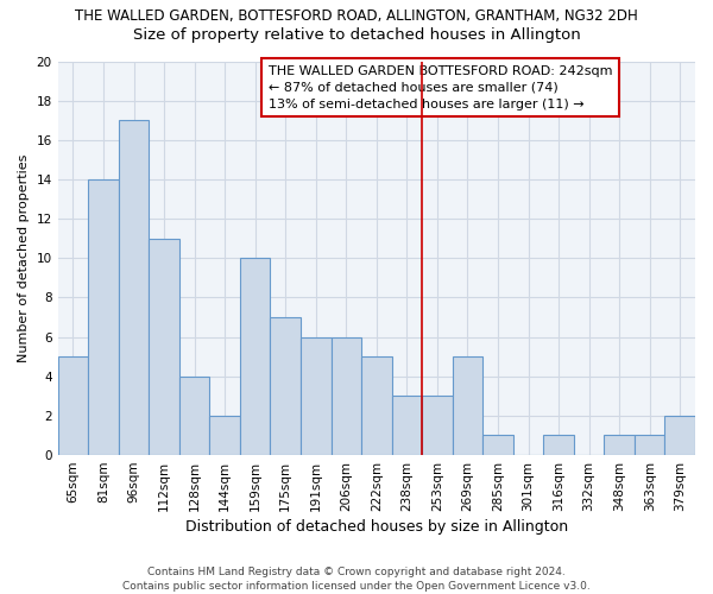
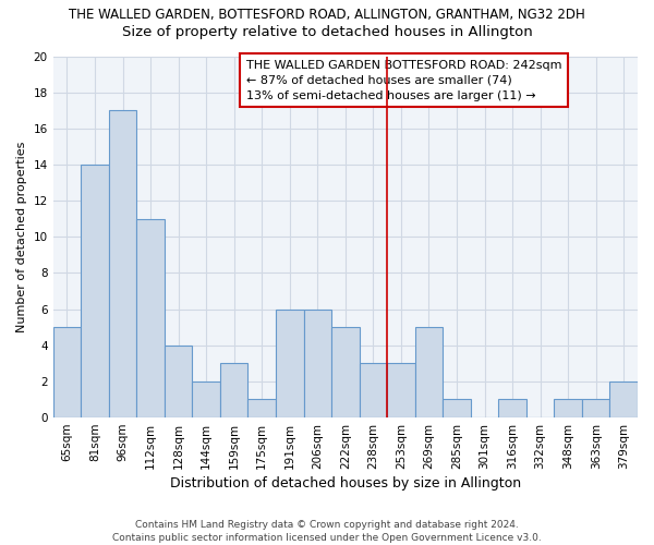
159sqm: 10 -> 3
175sqm: 7 -> 1
